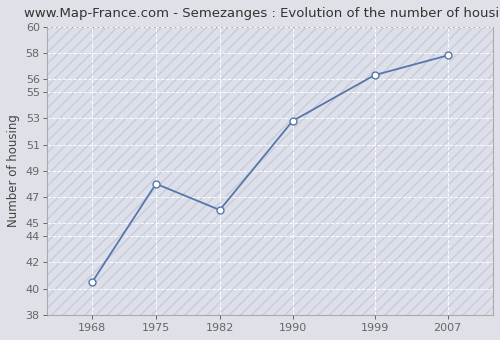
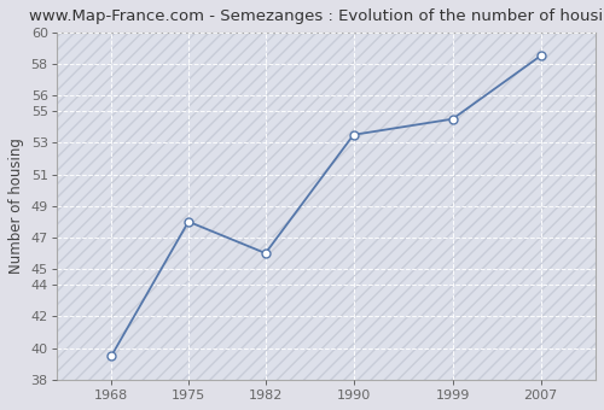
1968: 40.5 -> 39.5
1990: 52.8 -> 53.5
1999: 56.3 -> 54.5
2007: 57.8 -> 58.5
